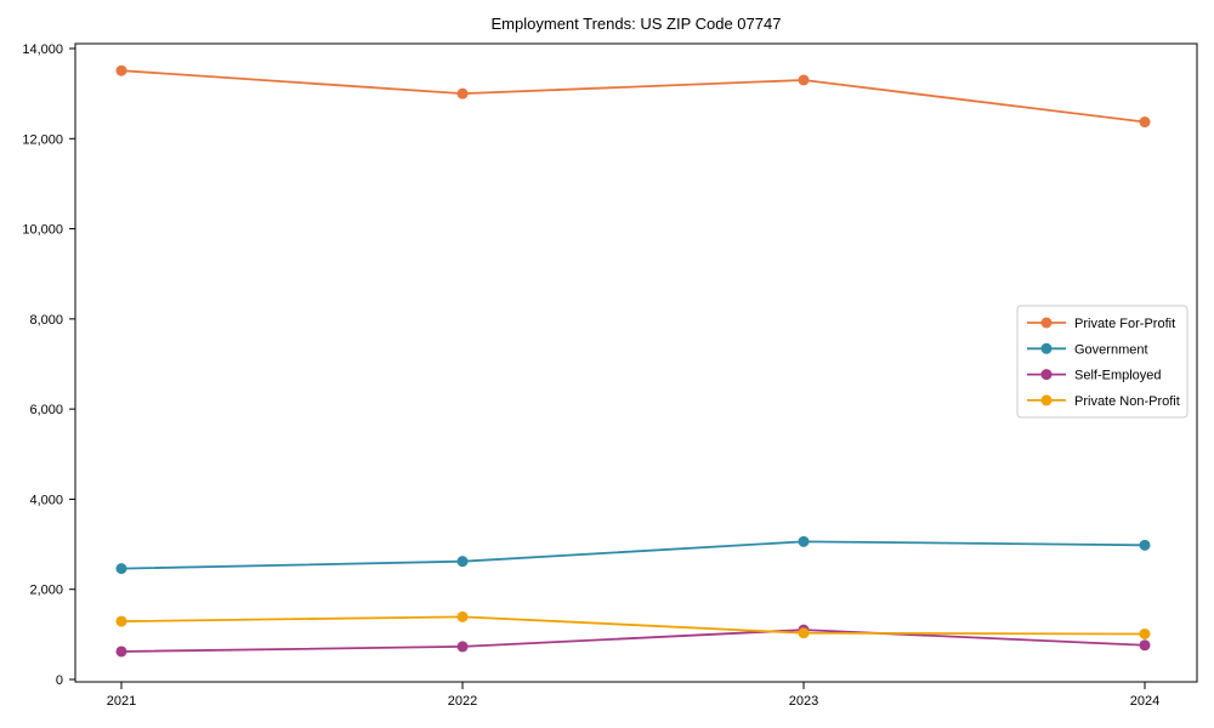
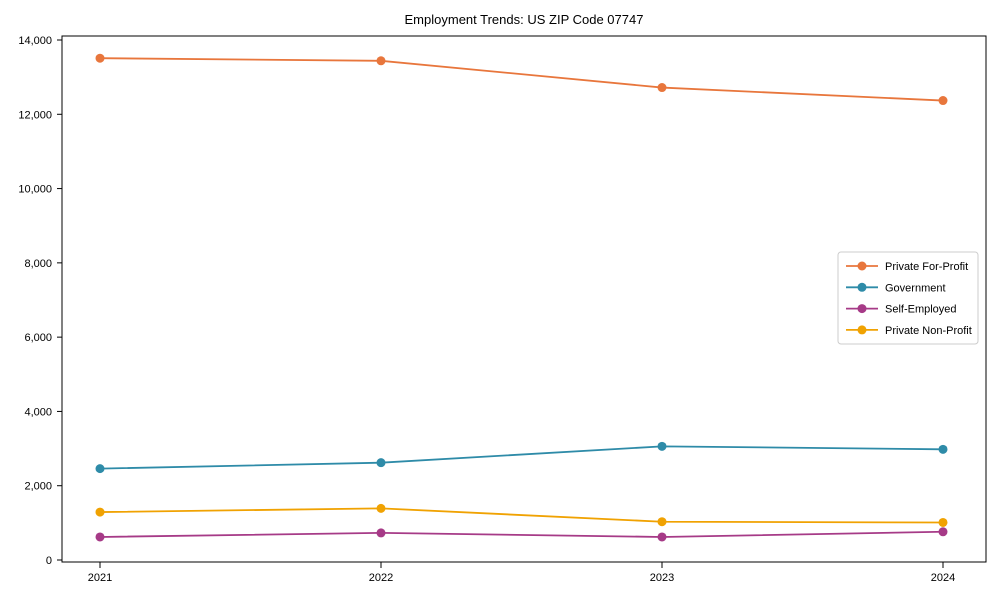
Private For-Profit/2022: 13000 -> 13400
Private For-Profit/2023: 13300 -> 12700
Self-Employed/2023: 1100 -> 600
